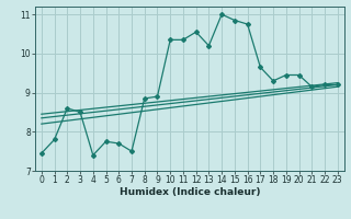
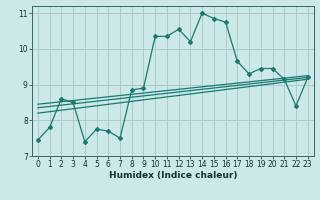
22: 9.20 -> 8.40
